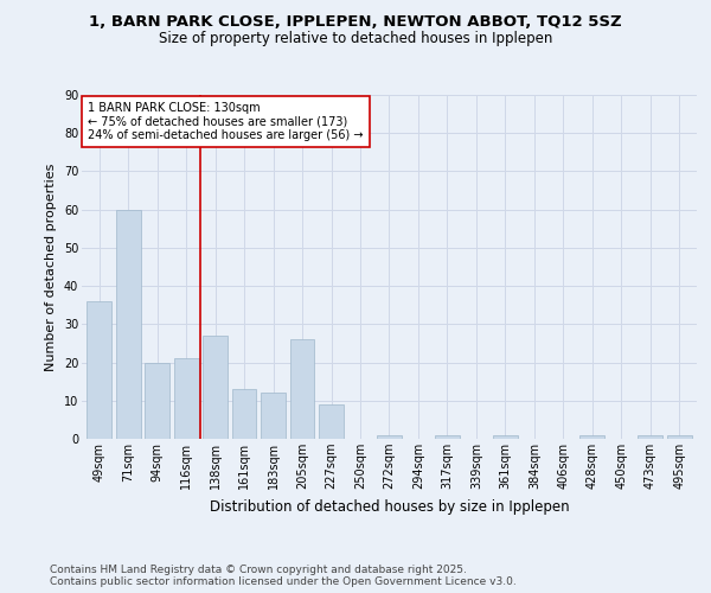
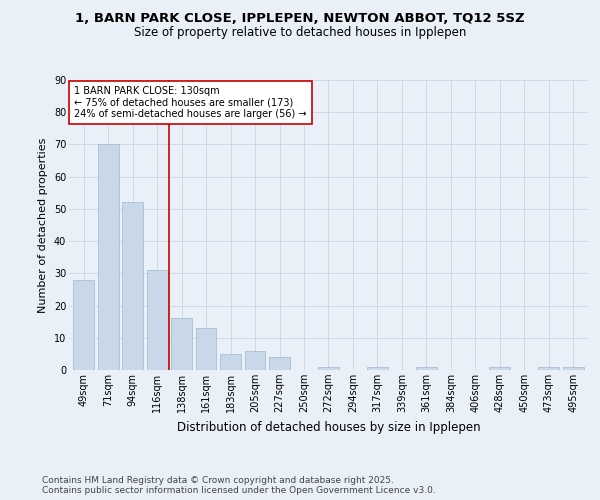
49sqm: 36 -> 28
71sqm: 60 -> 70
94sqm: 20 -> 52
116sqm: 21 -> 31
138sqm: 27 -> 16
183sqm: 12 -> 5
205sqm: 26 -> 6
227sqm: 9 -> 4
